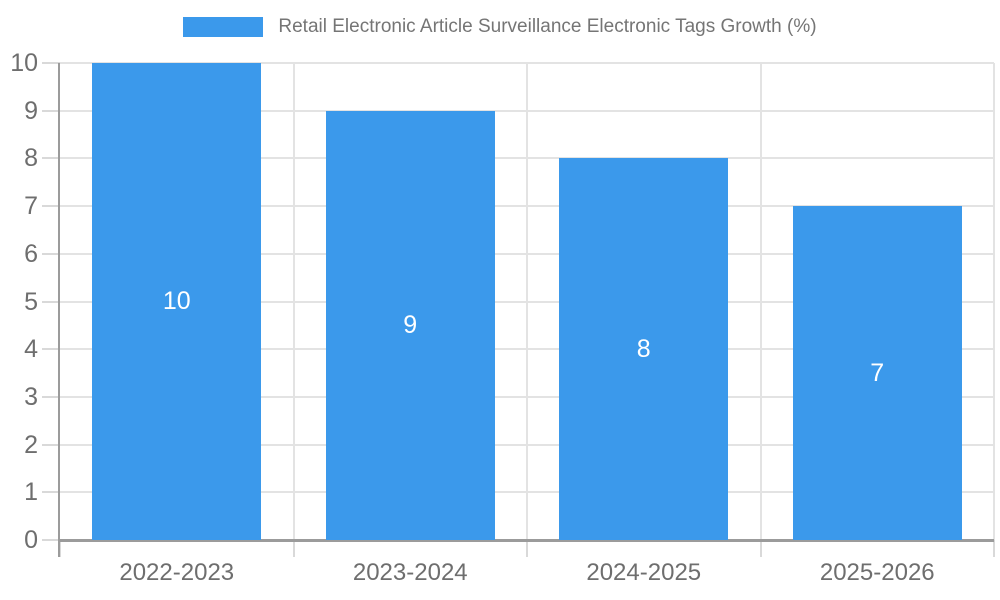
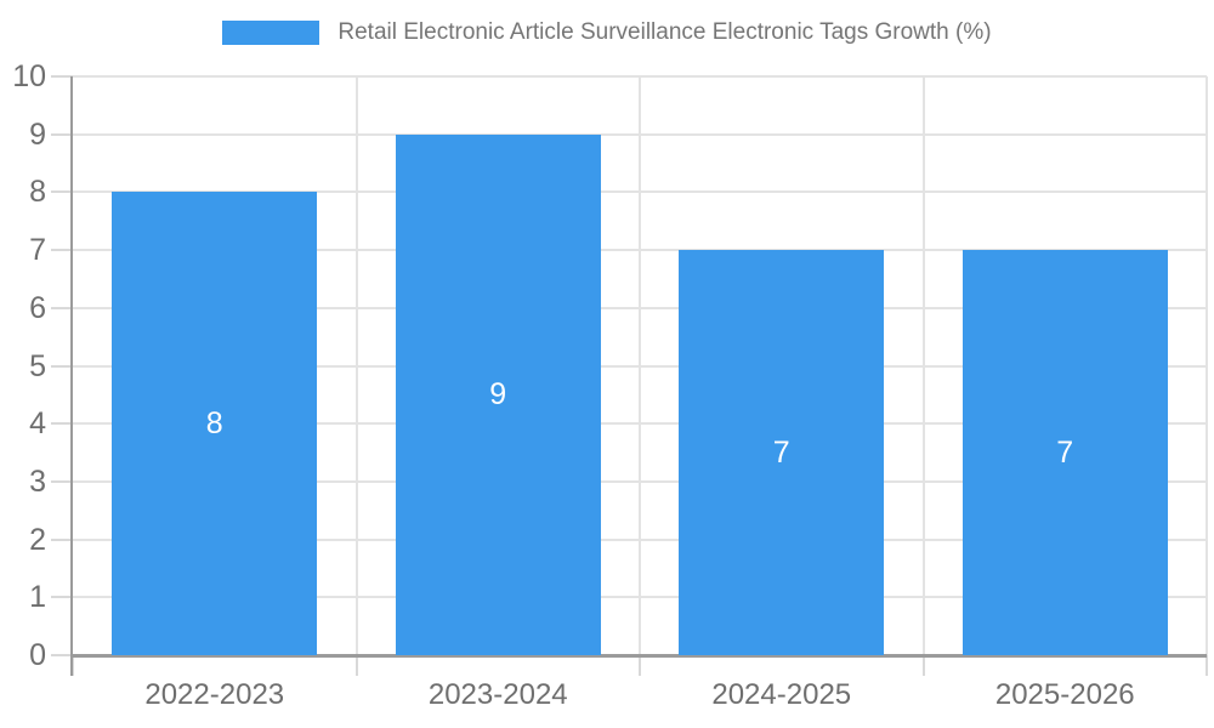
2022-2023: 10 -> 8
2024-2025: 8 -> 7
